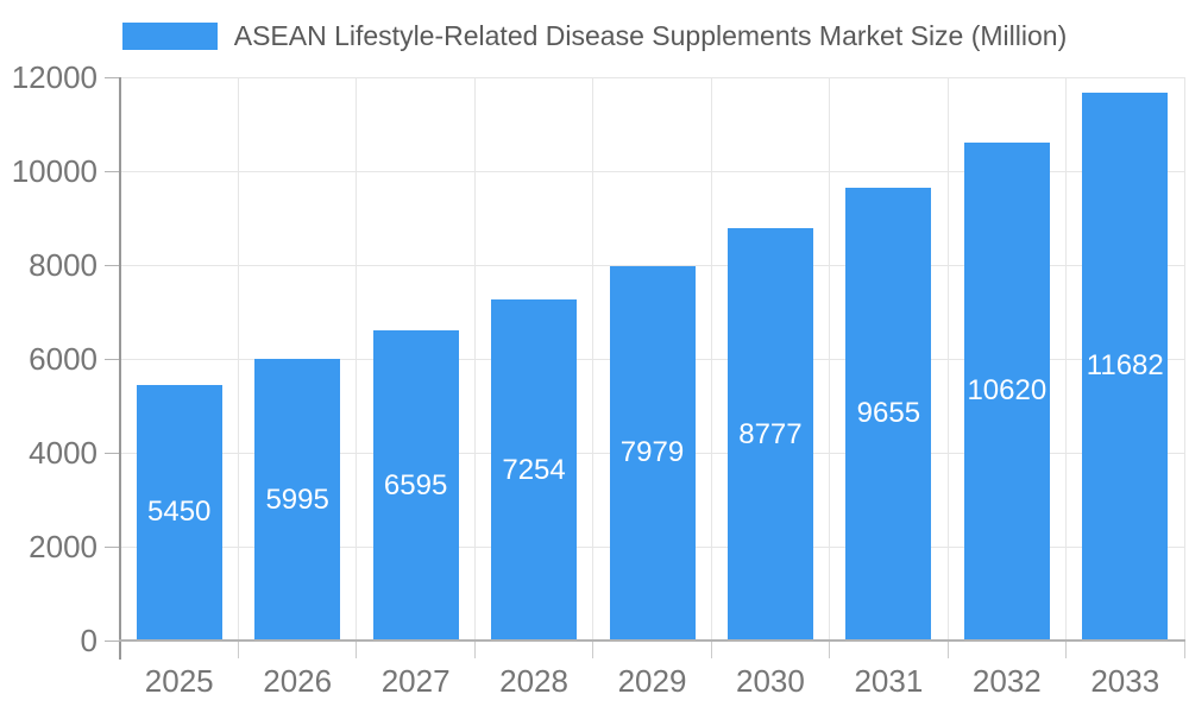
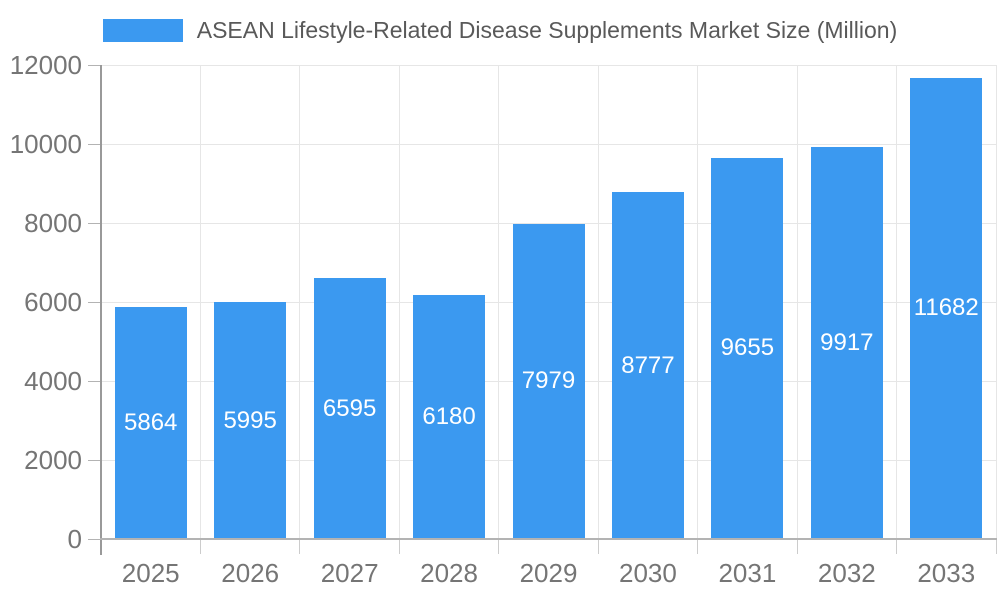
2025: 5450 -> 5864
2028: 7254 -> 6180
2032: 10620 -> 9917
